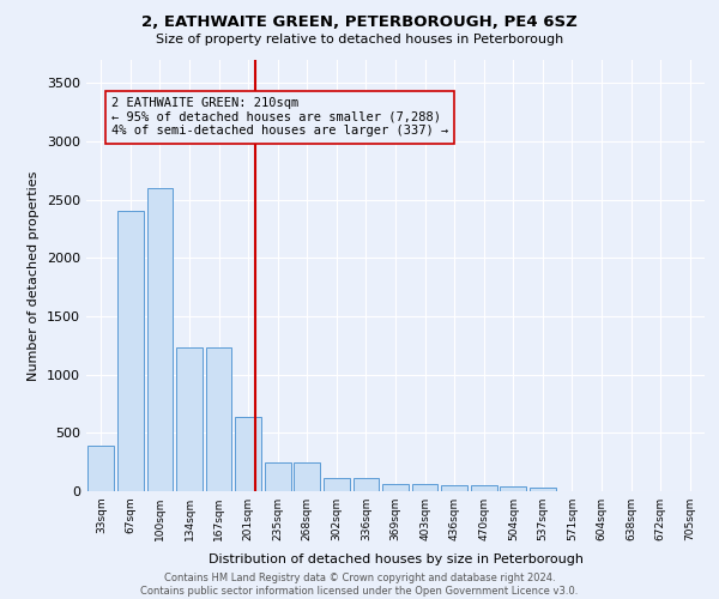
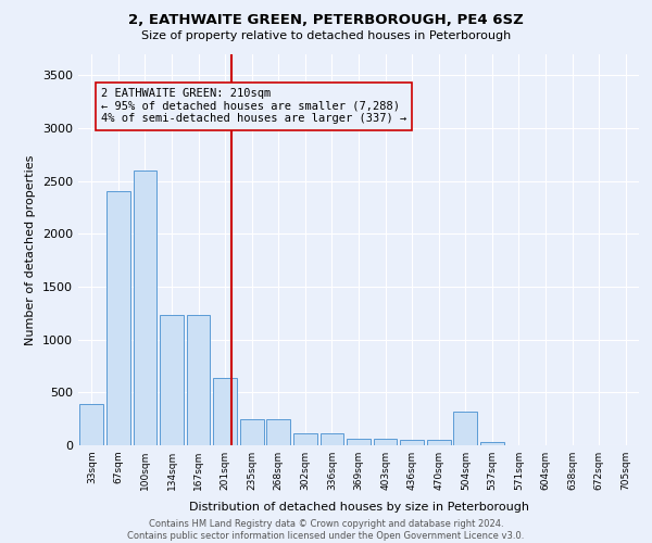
504sqm: 40 -> 320
